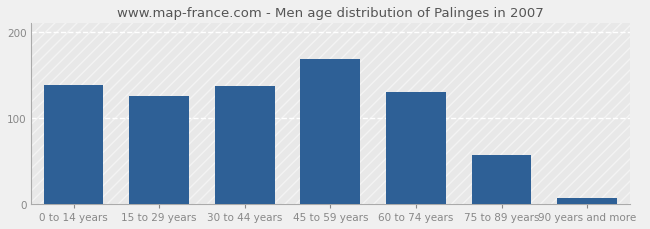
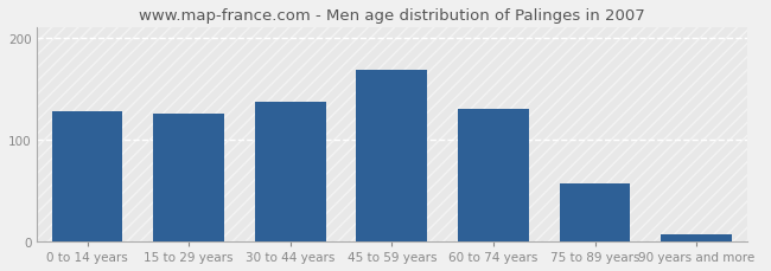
0 to 14 years: 138 -> 128
